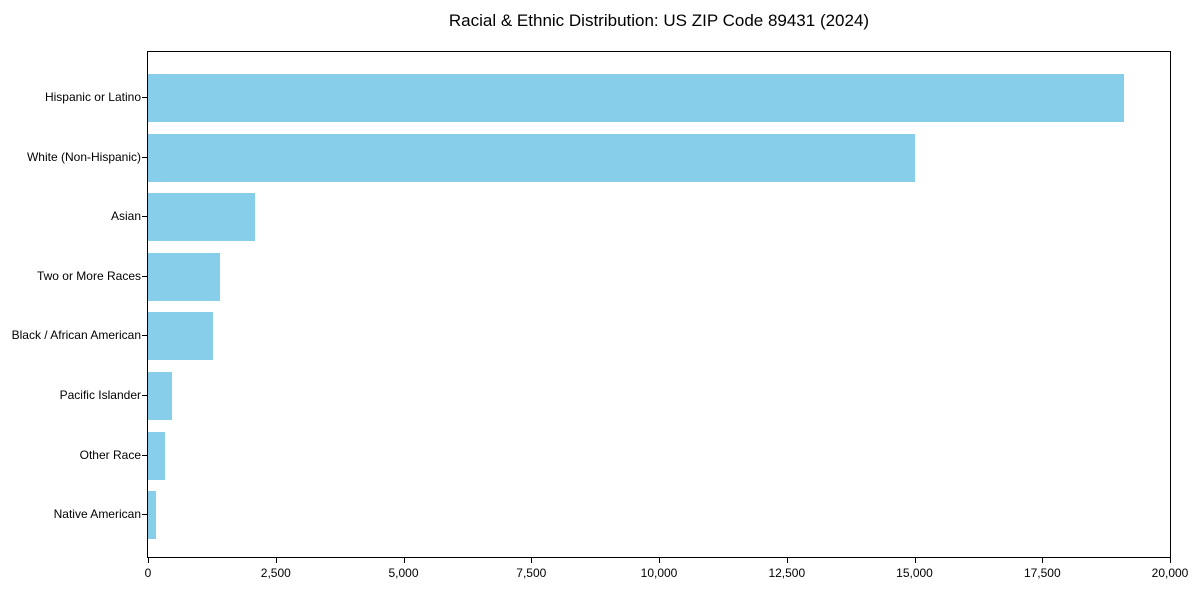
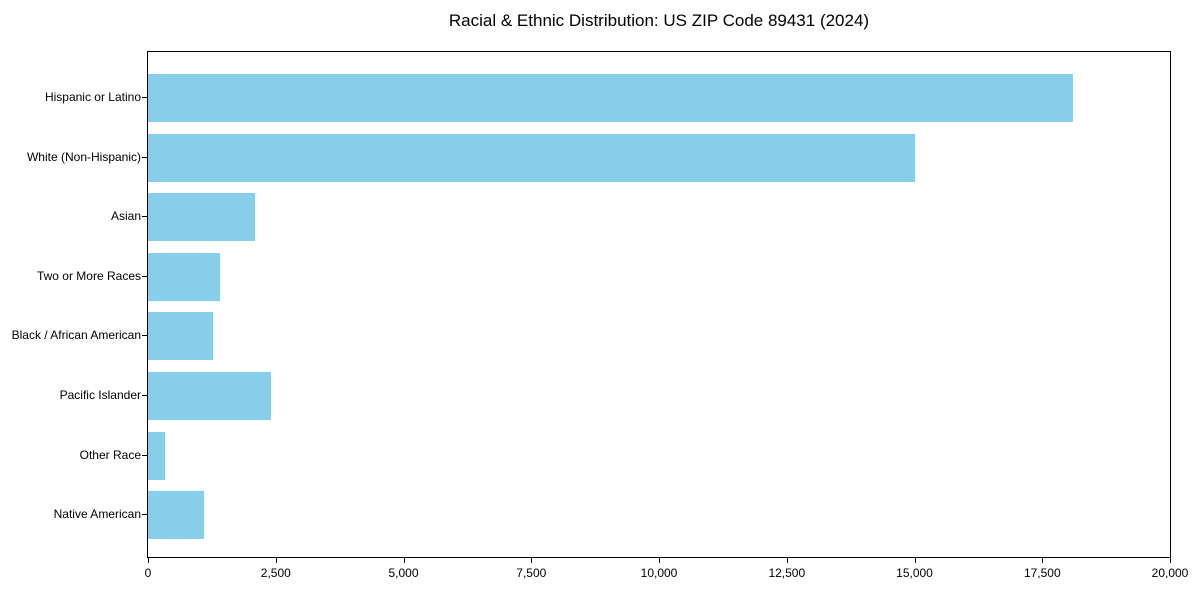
Hispanic or Latino: 19100 -> 18100
Pacific Islander: 500 -> 2400
Native American: 200 -> 1100
